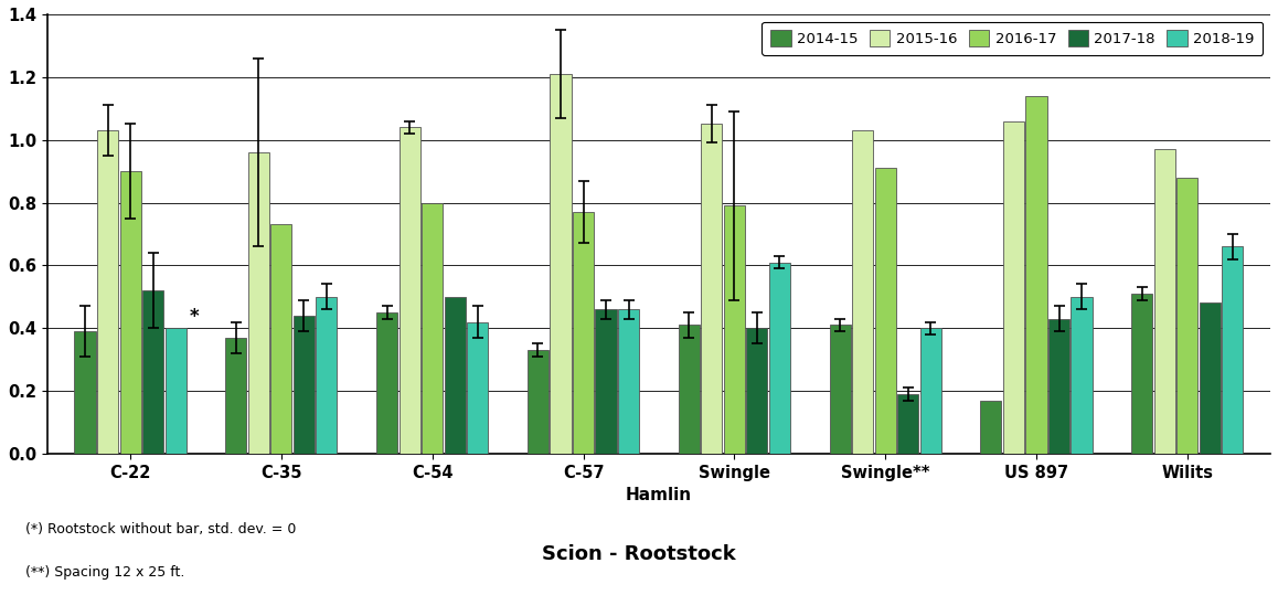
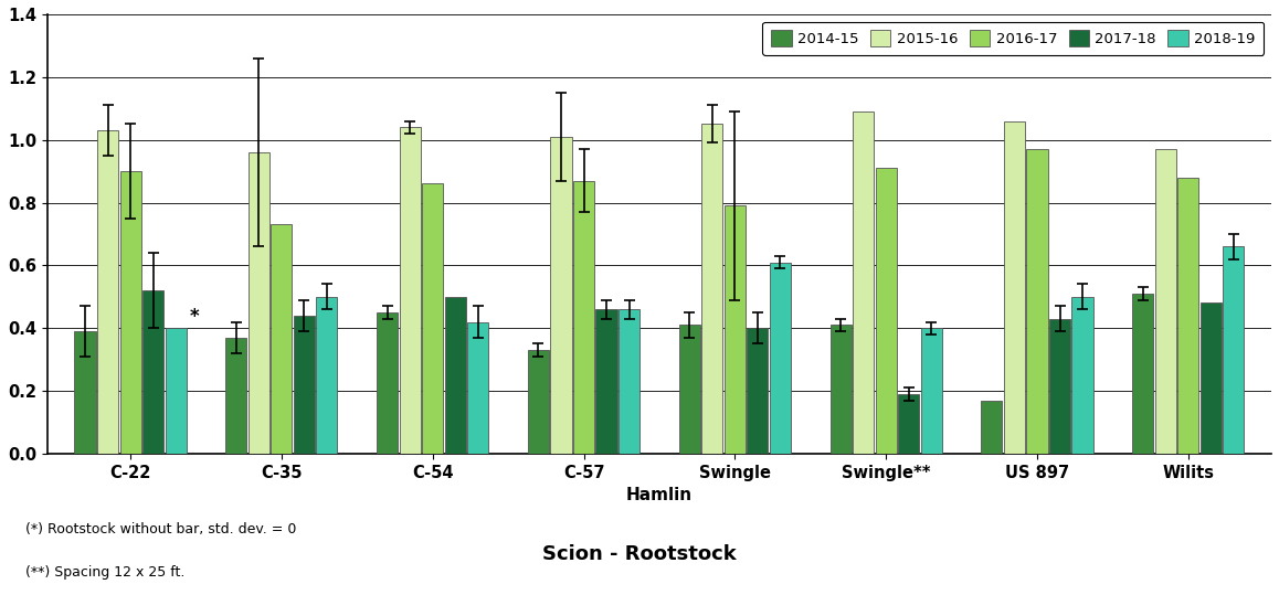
2016-17/C-54: 0.80 -> 0.86
2015-16/C-57: 1.21 -> 1.01
2016-17/C-57: 0.77 -> 0.87
2015-16/Swingle**: 1.03 -> 1.09
2016-17/US 897: 1.14 -> 0.97
